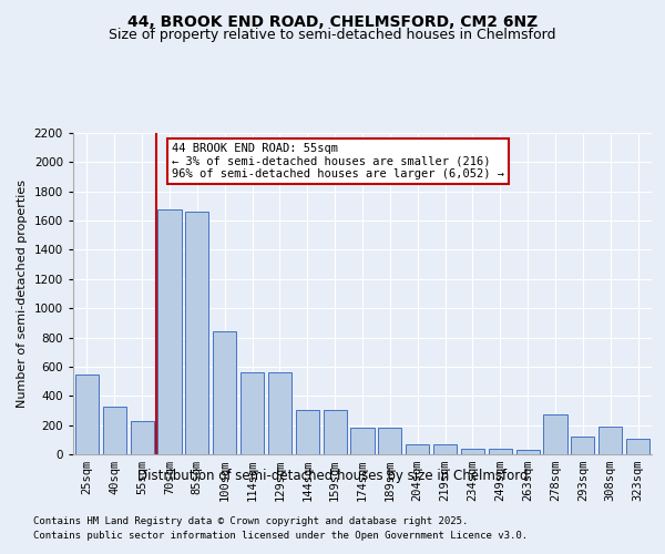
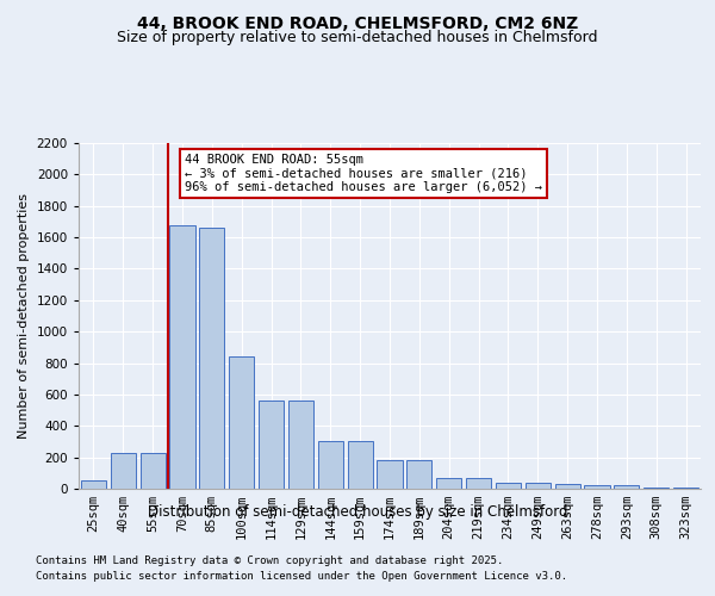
25sqm: 550 -> 50
40sqm: 330 -> 230
278sqm: 270 -> 20
293sqm: 120 -> 20
308sqm: 190 -> 10
323sqm: 110 -> 0
